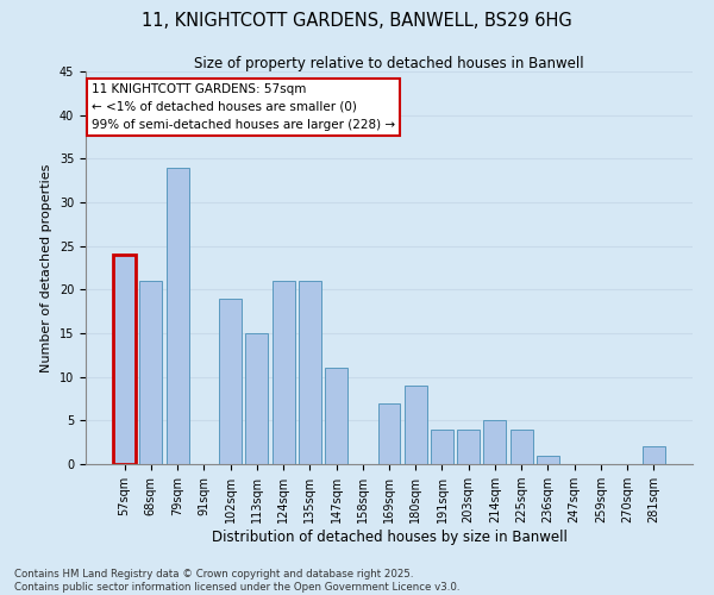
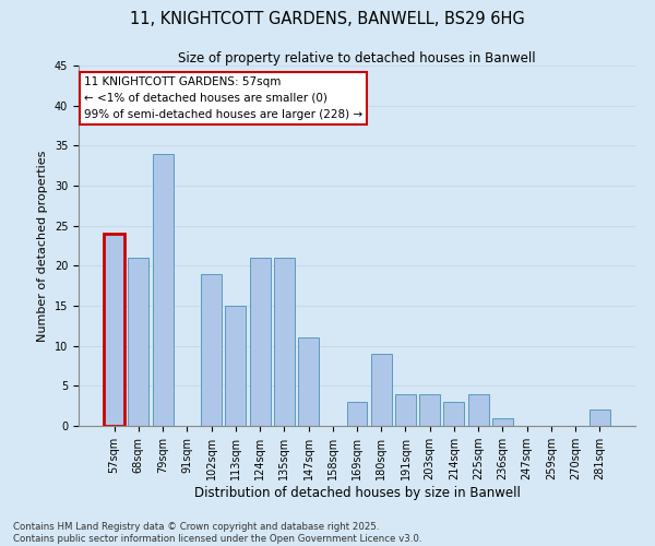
169sqm: 7 -> 3
214sqm: 5 -> 3
